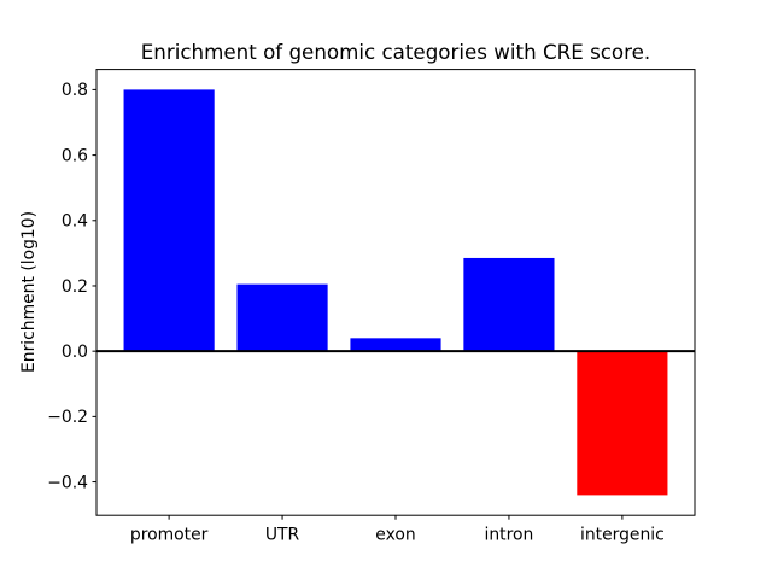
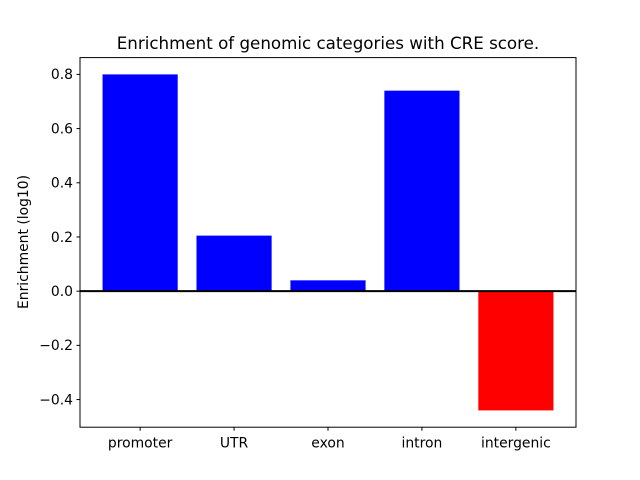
intron: 0.28 -> 0.74
